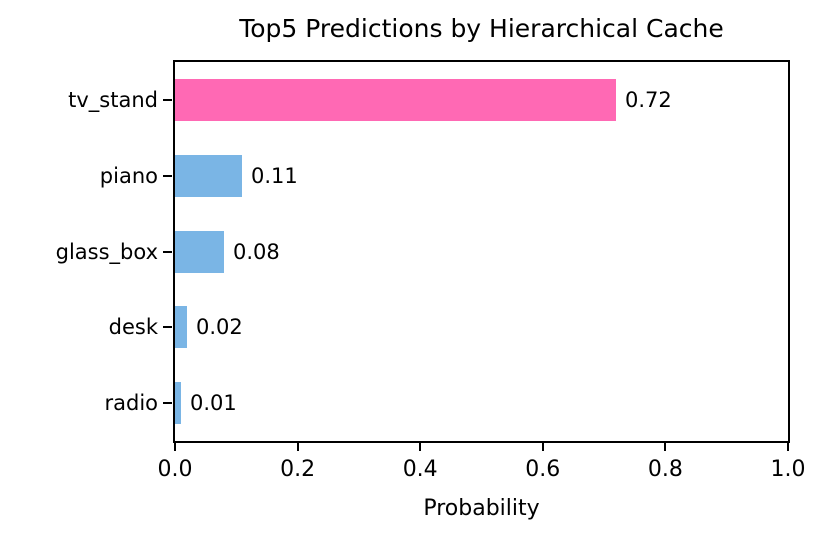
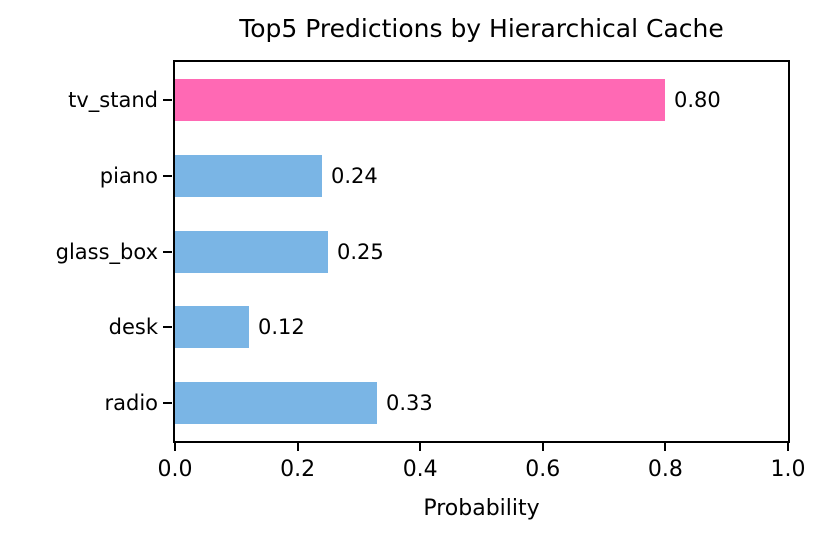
tv_stand: 0.72 -> 0.80
piano: 0.11 -> 0.24
glass_box: 0.08 -> 0.25
desk: 0.02 -> 0.12
radio: 0.01 -> 0.33
